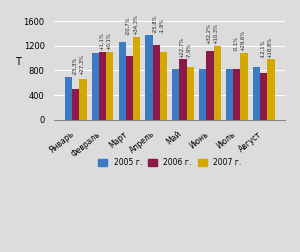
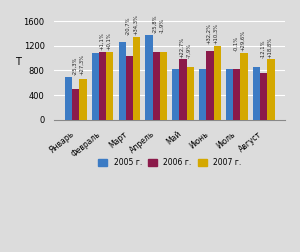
2006 г./Апрель: 1220 -> 1100
